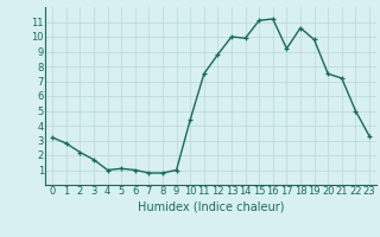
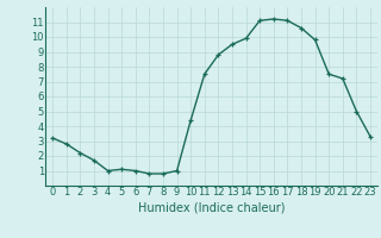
13: 10.0 -> 9.5
17: 9.2 -> 11.1
